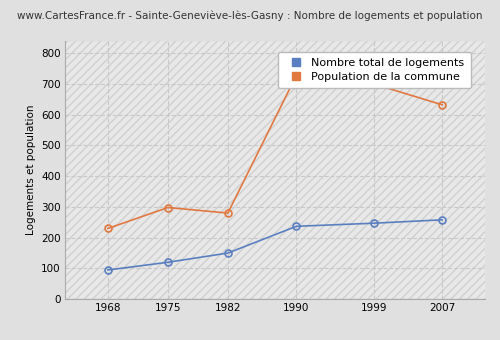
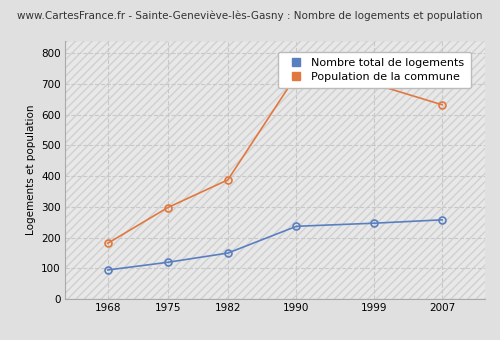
Population de la commune/1968: 230 -> 182
Population de la commune/1982: 280 -> 388
